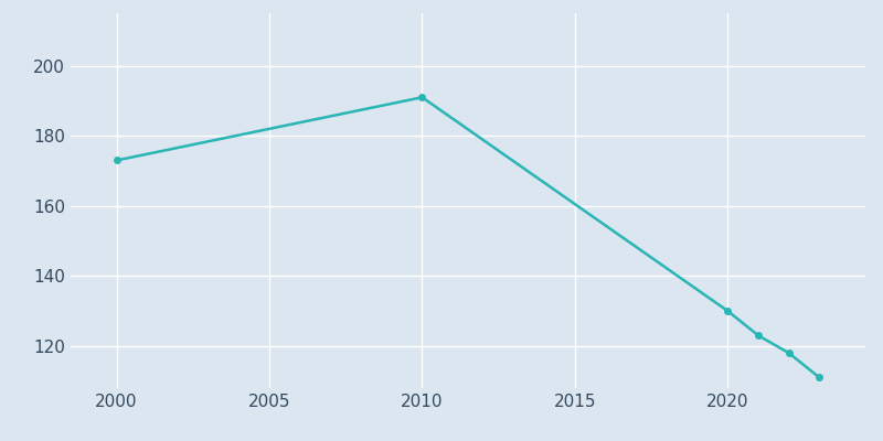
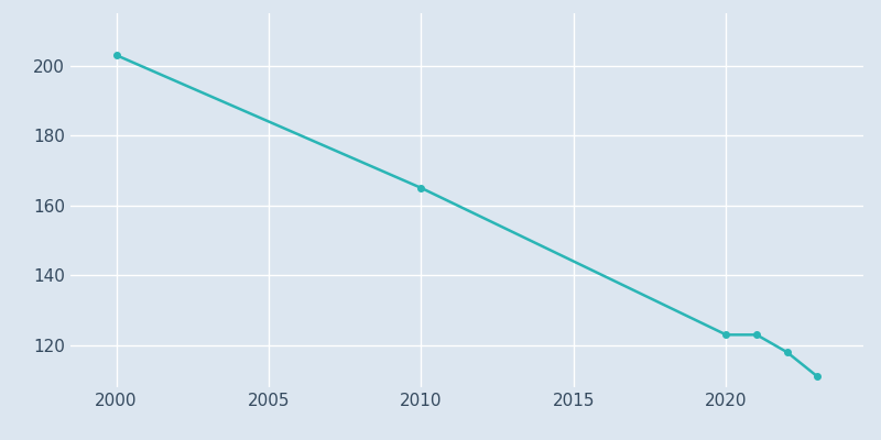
2000: 173 -> 203
2010: 191 -> 165
2020: 130 -> 123
